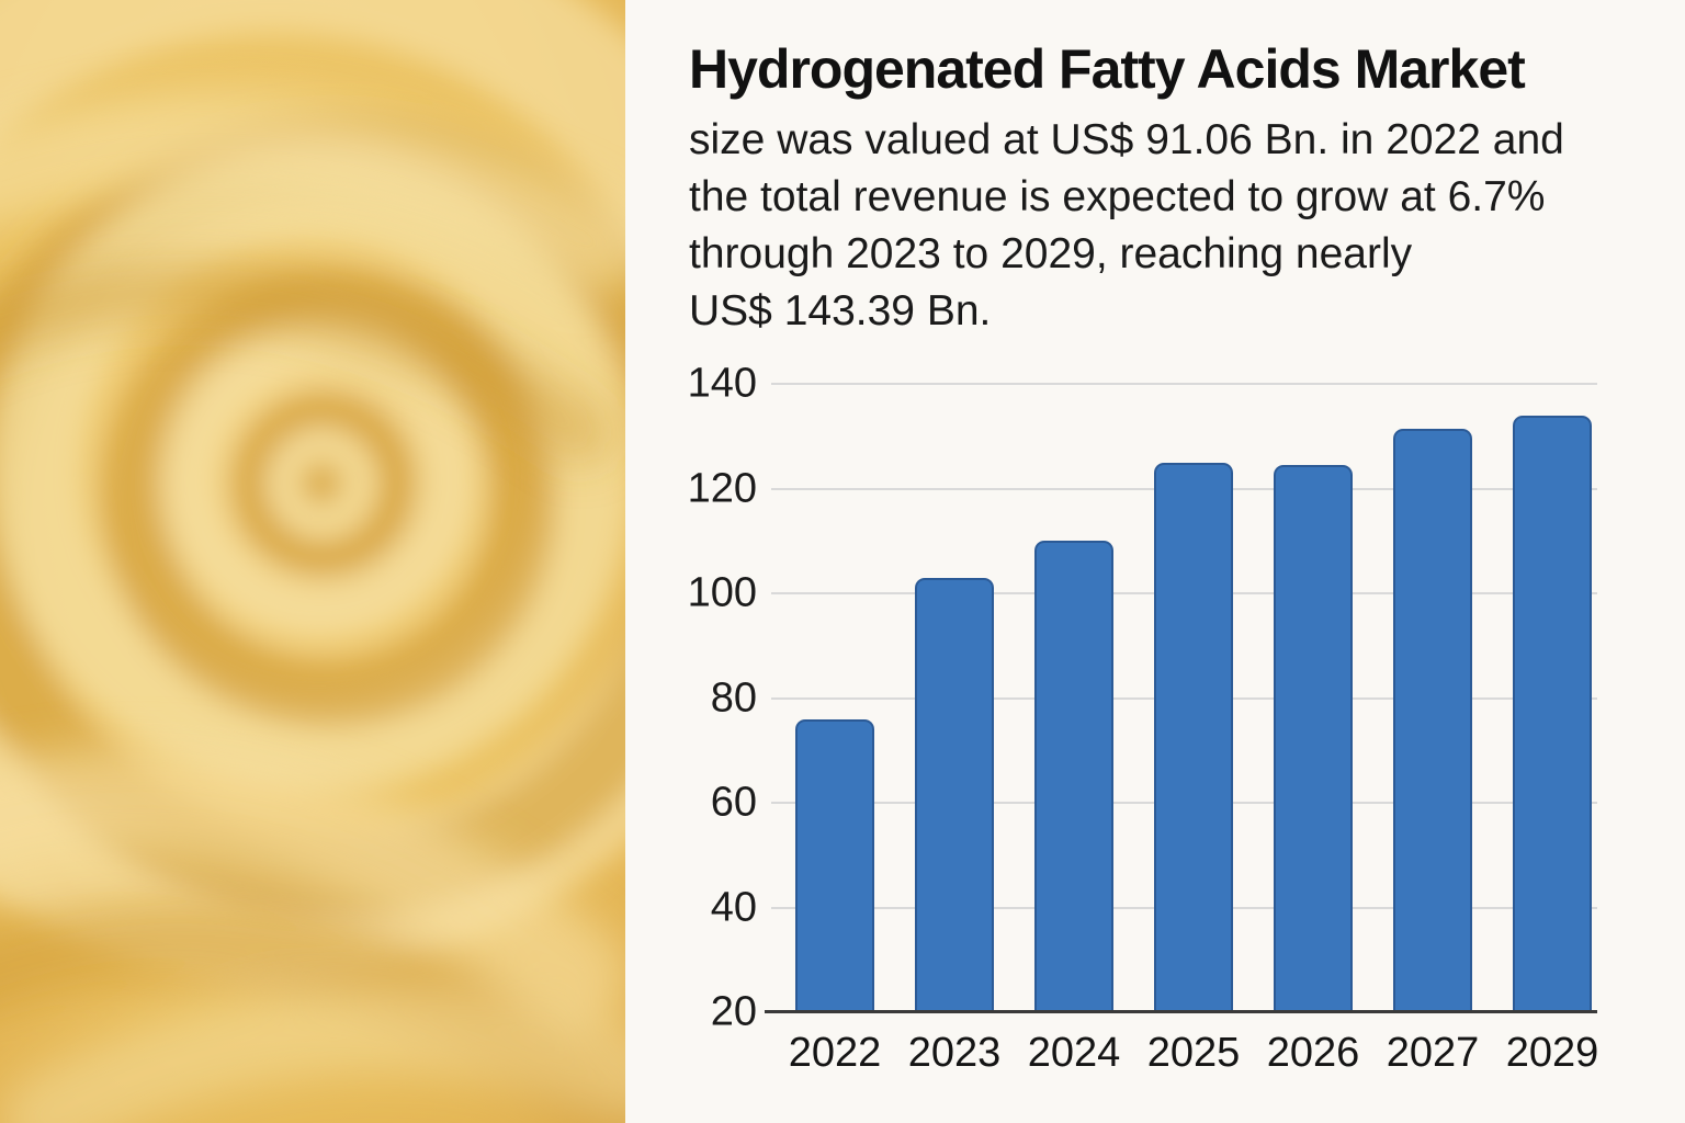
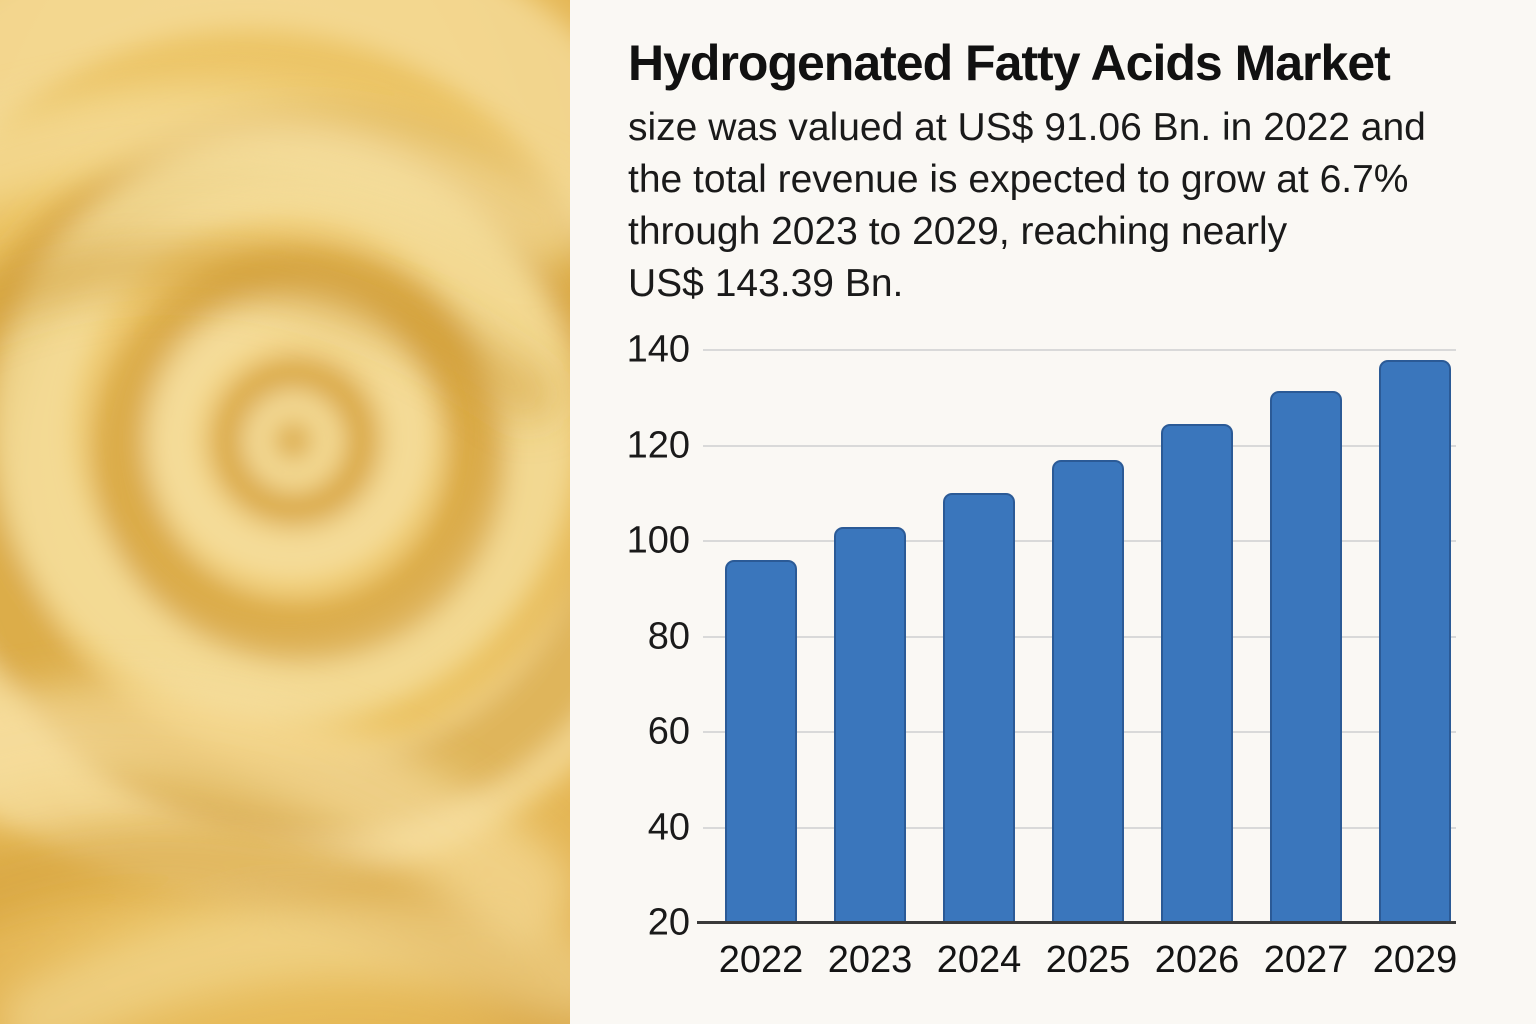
2022: 76 -> 96
2025: 125 -> 117
2029: 134 -> 138
